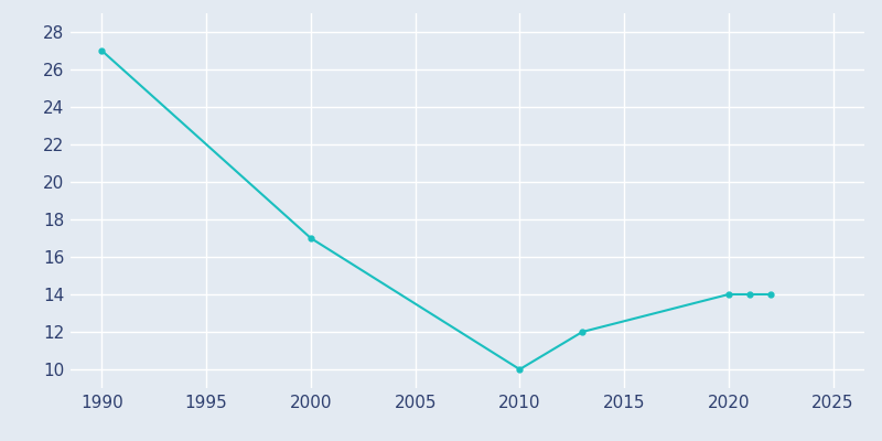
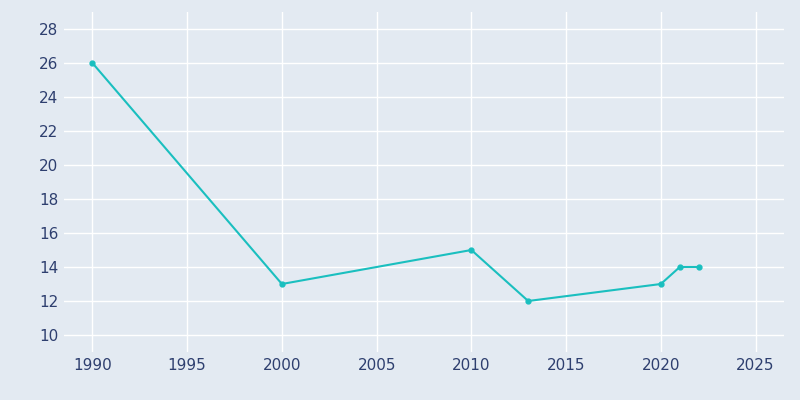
1990: 27 -> 26
2000: 17 -> 13
2010: 10 -> 15
2020: 14 -> 13
